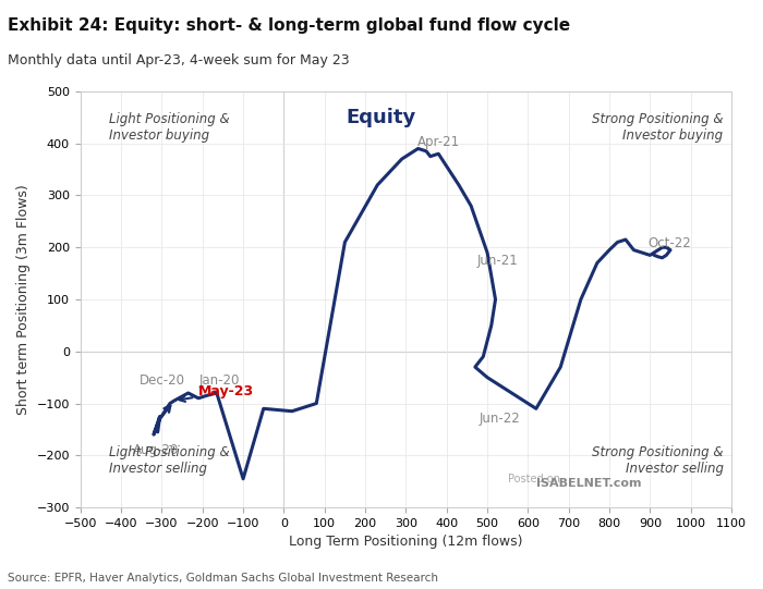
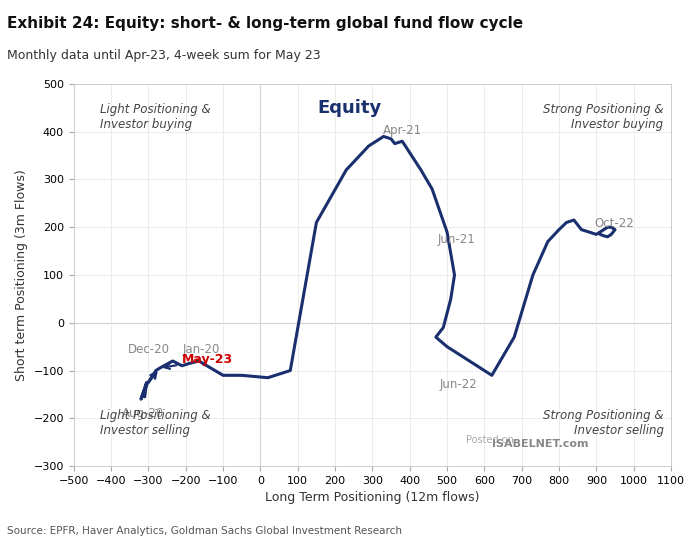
−100: -245 -> -110
